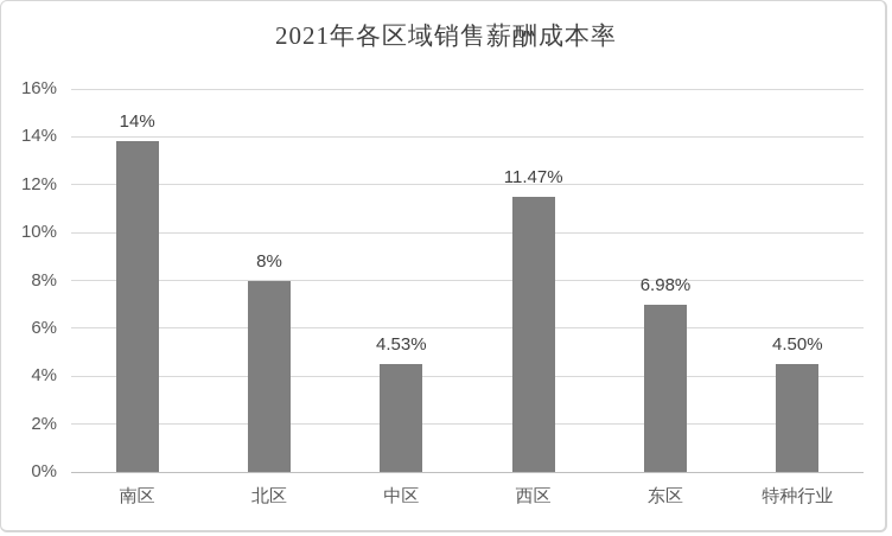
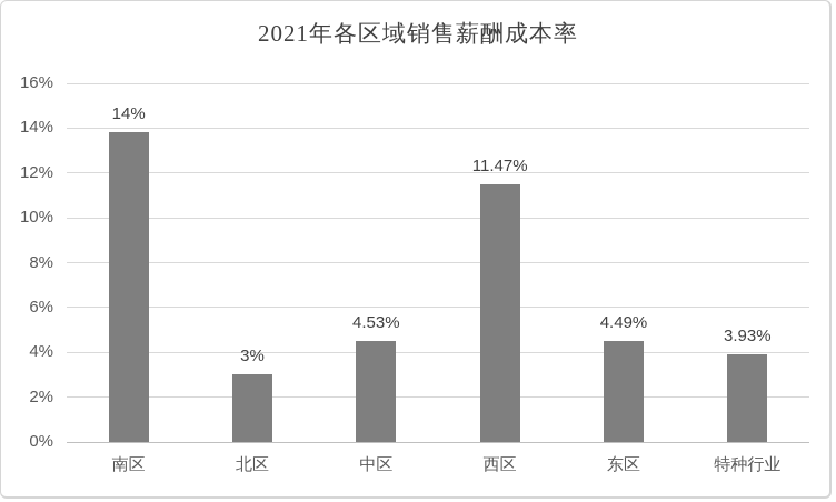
北区: 8% -> 3%
东区: 6.98% -> 4.49%
特种行业: 4.50% -> 3.93%
